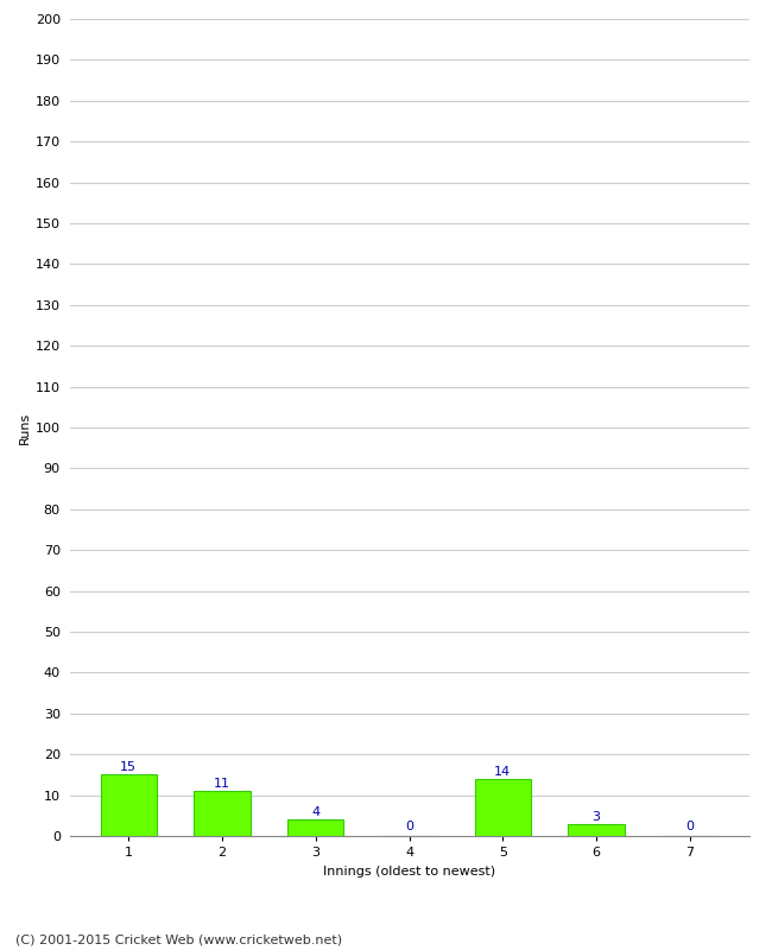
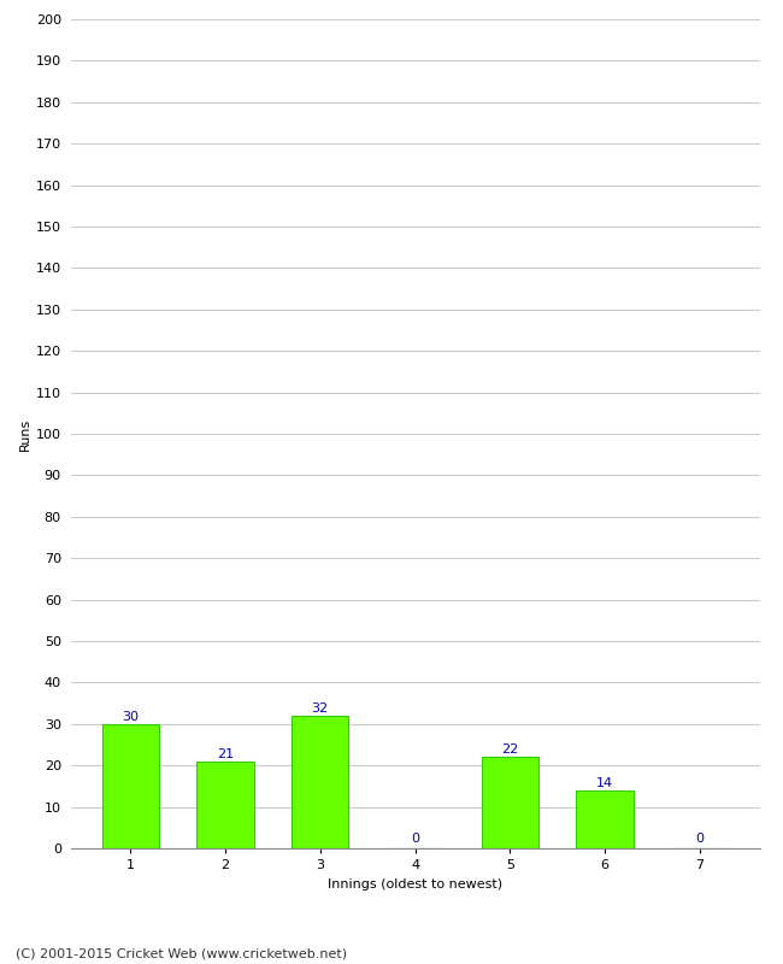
1: 15 -> 30
2: 11 -> 21
3: 4 -> 32
5: 14 -> 22
6: 3 -> 14
